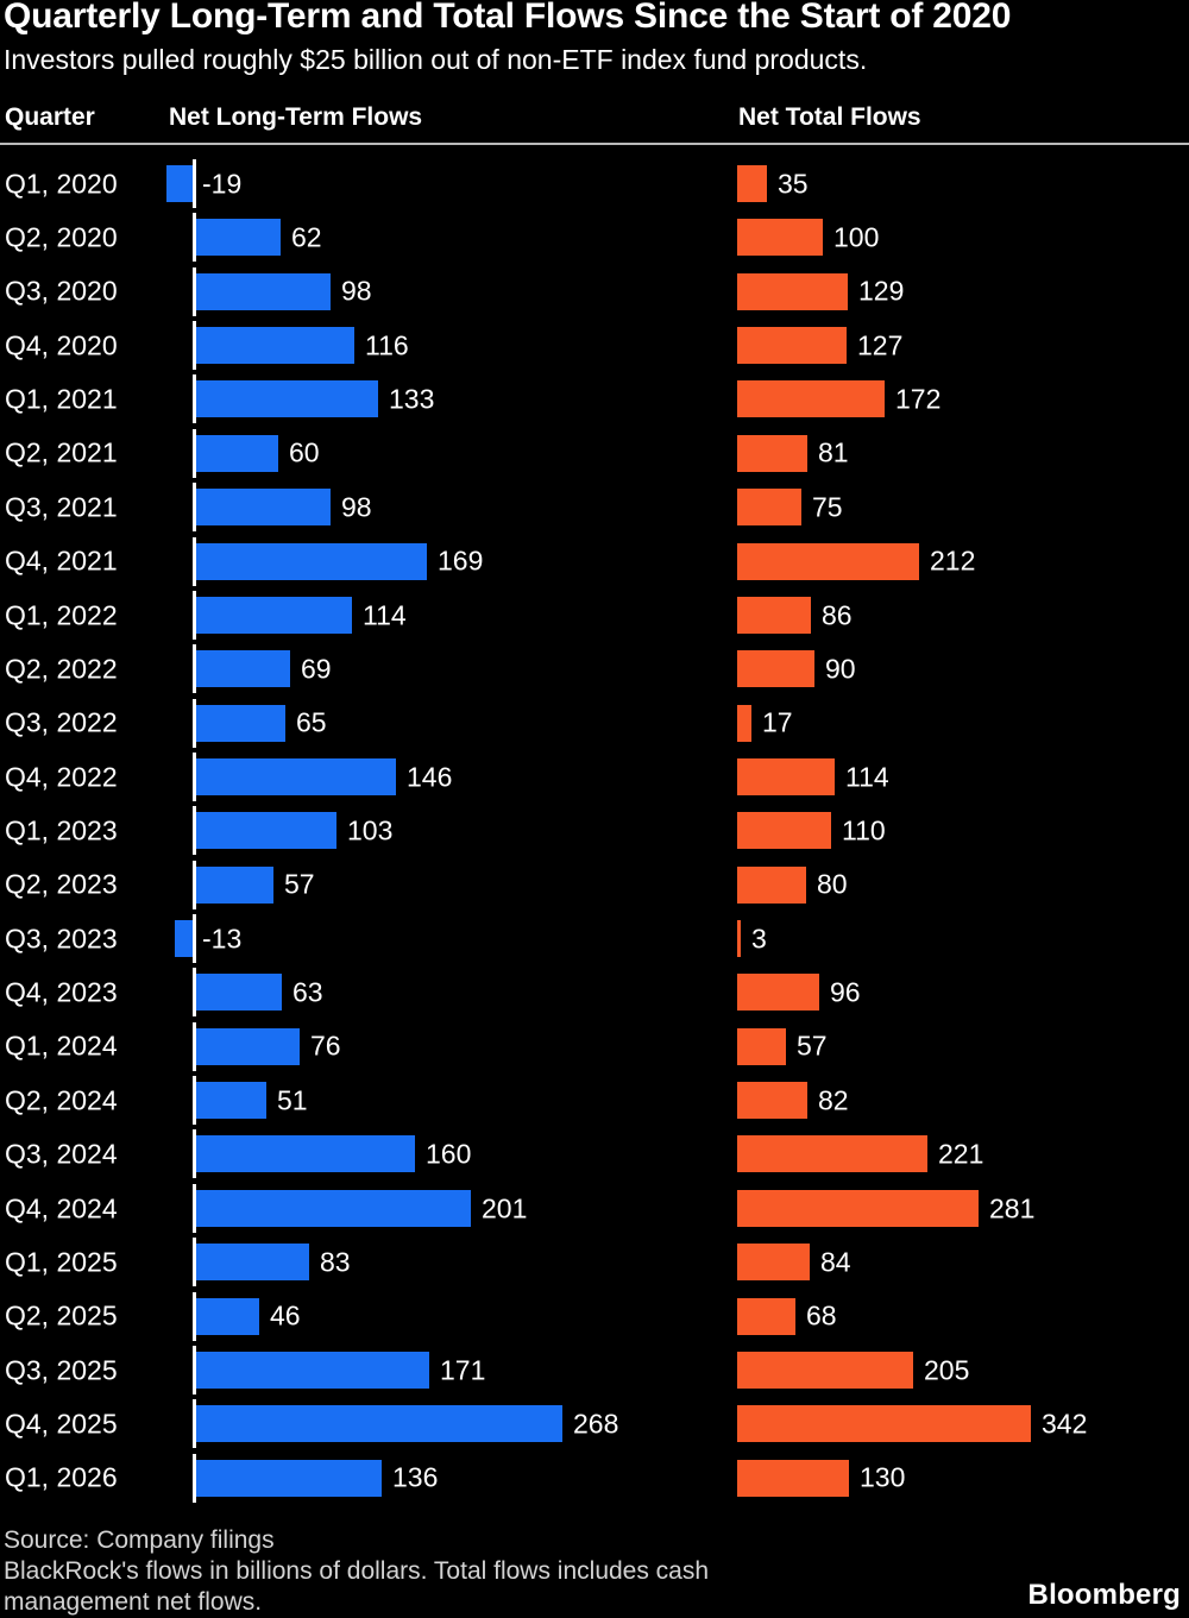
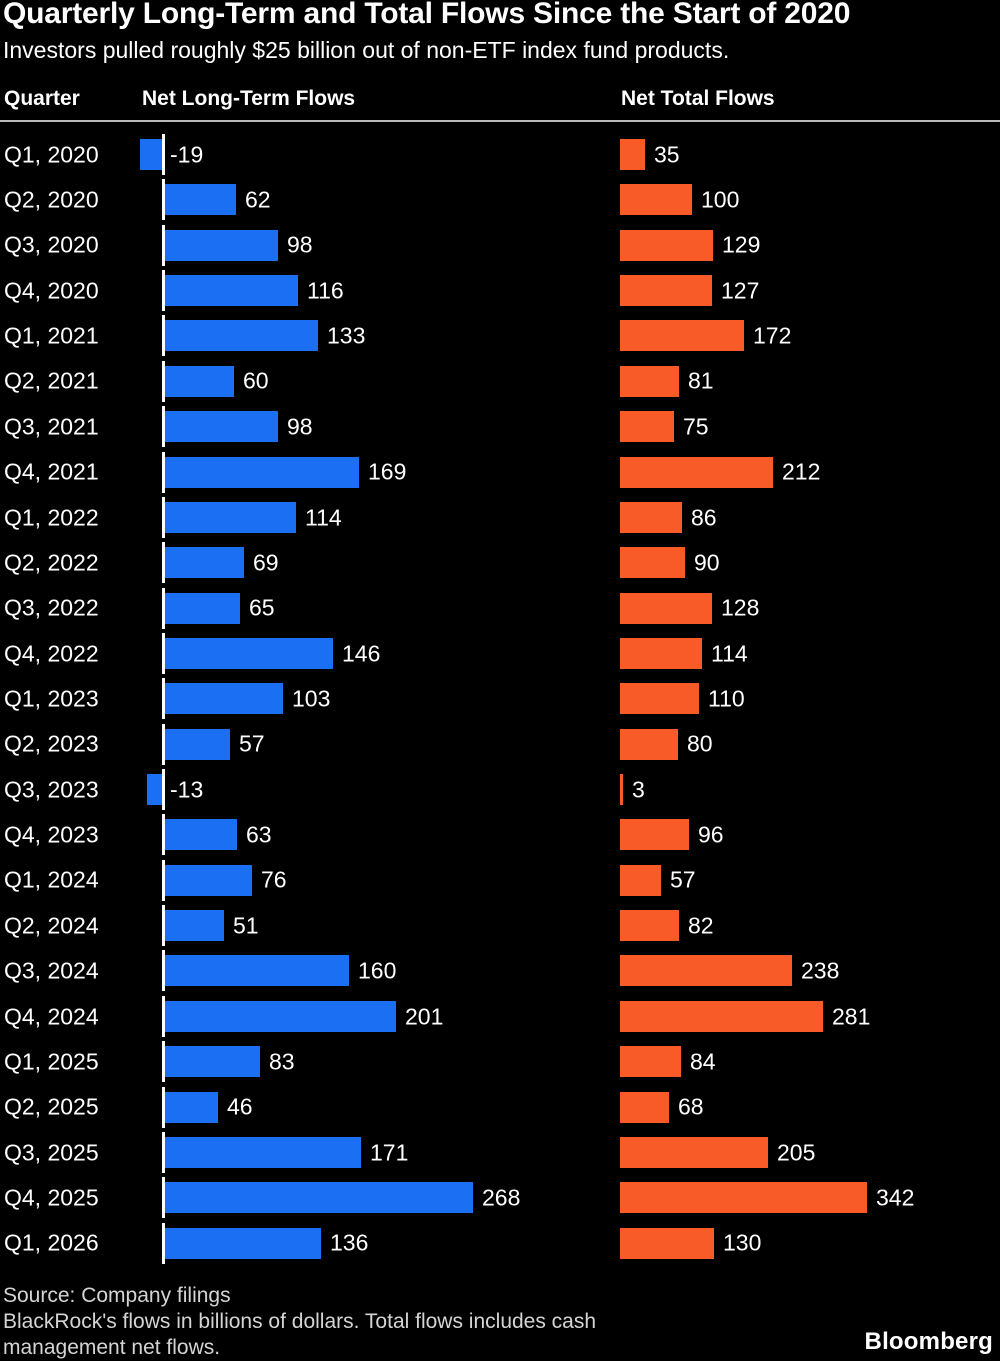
Net Total Flows/Q3, 2022: 17 -> 128
Net Total Flows/Q3, 2024: 221 -> 238
